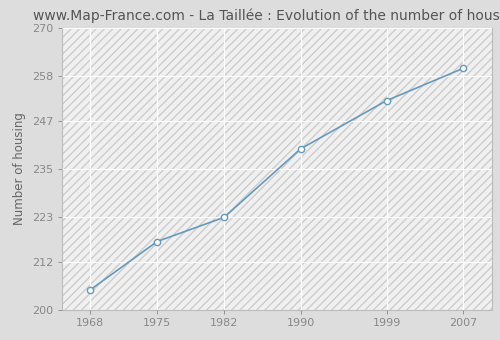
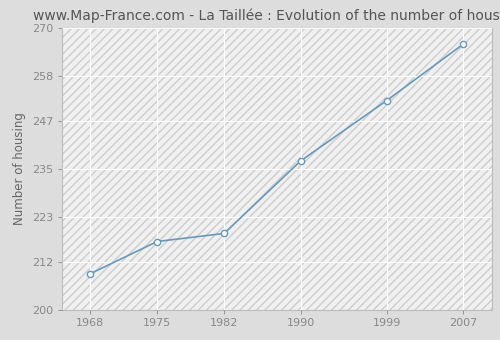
1968: 205 -> 209
1982: 223 -> 219
1990: 240 -> 237
2007: 260 -> 266
